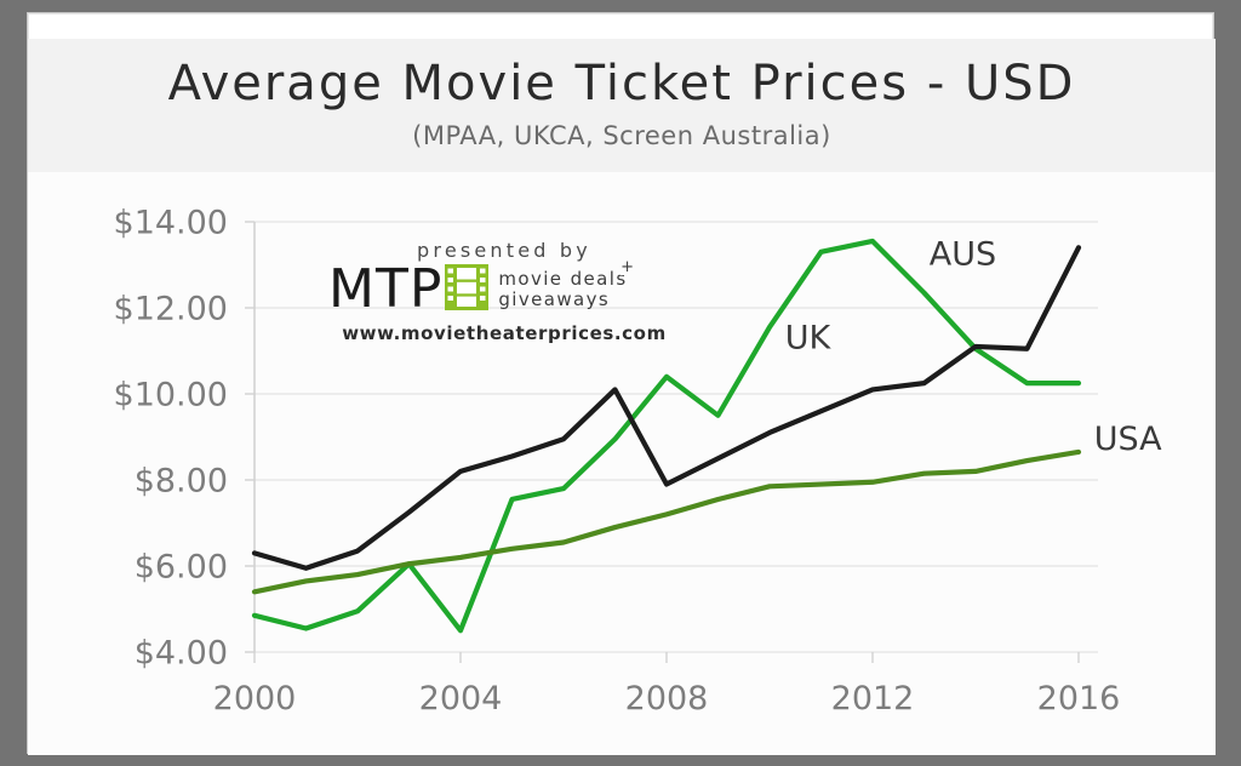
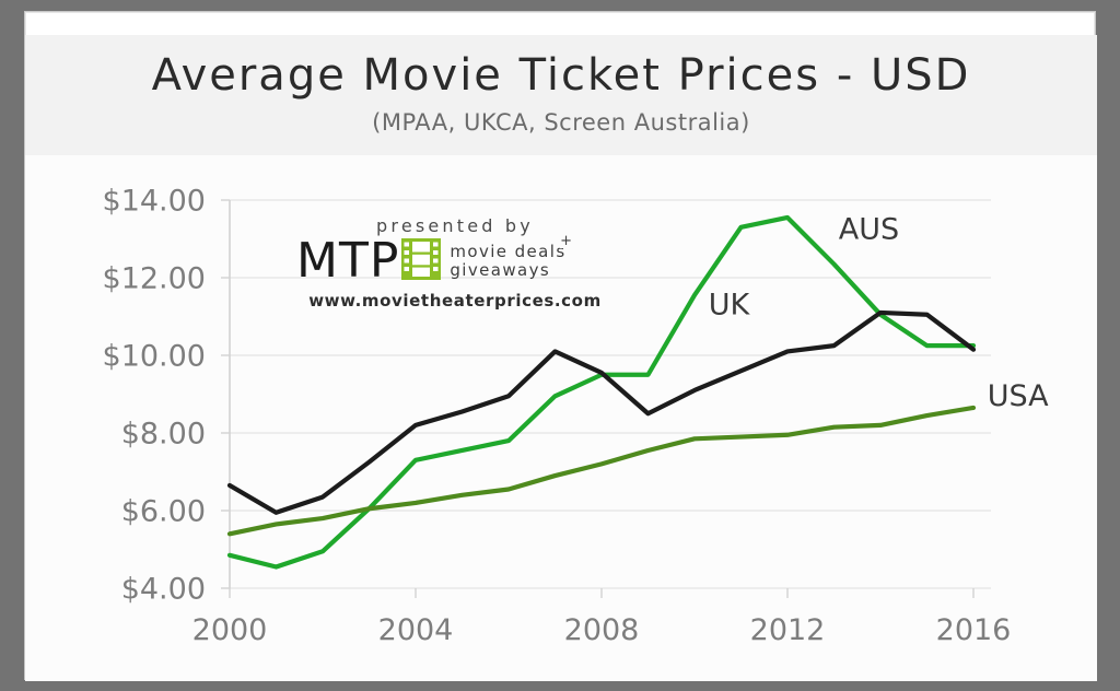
UK/2000: $6.3 -> $6.7
AUS/2004: $4.5 -> $7.3
AUS/2008: $10.4 -> $9.5
UK/2008: $7.9 -> $9.6
UK/2016: $13.4 -> $10.2
